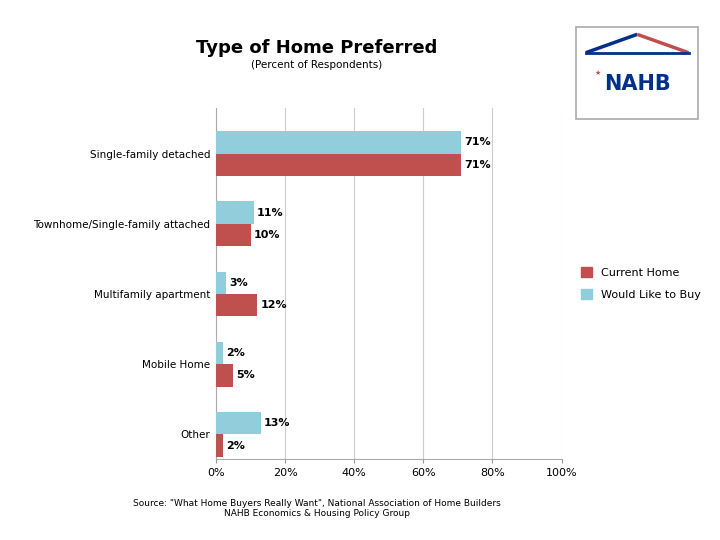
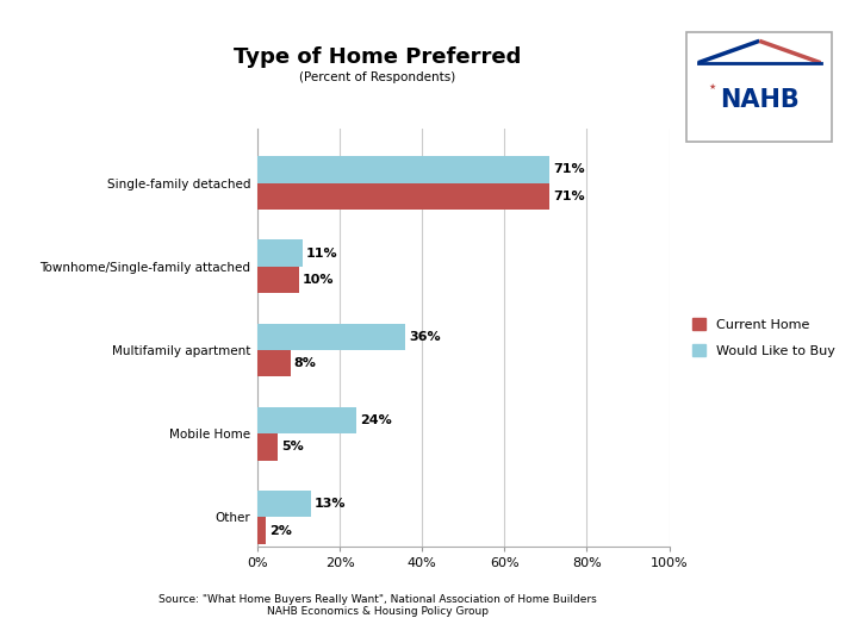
Would Like to Buy/Multifamily apartment: 3% -> 36%
Current Home/Multifamily apartment: 12% -> 8%
Would Like to Buy/Mobile Home: 2% -> 24%
